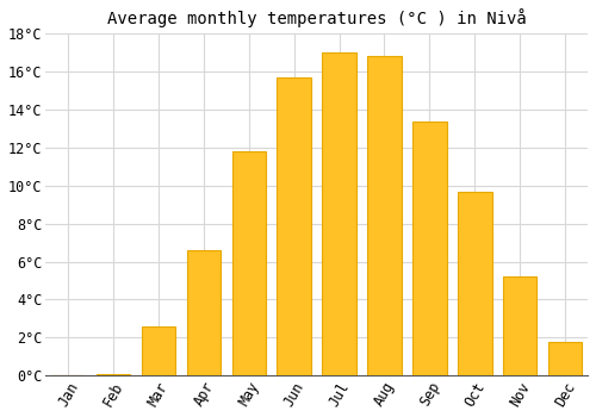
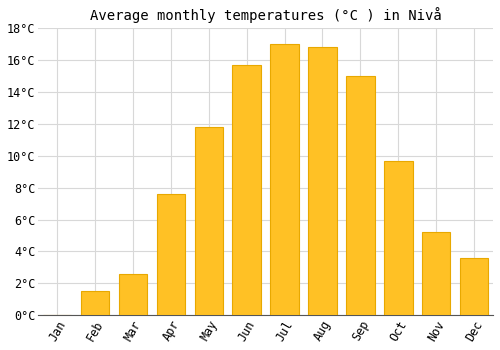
Feb: 0.1°C -> 1.5°C
Apr: 6.6°C -> 7.6°C
Sep: 13.4°C -> 15.0°C
Dec: 1.8°C -> 3.6°C
